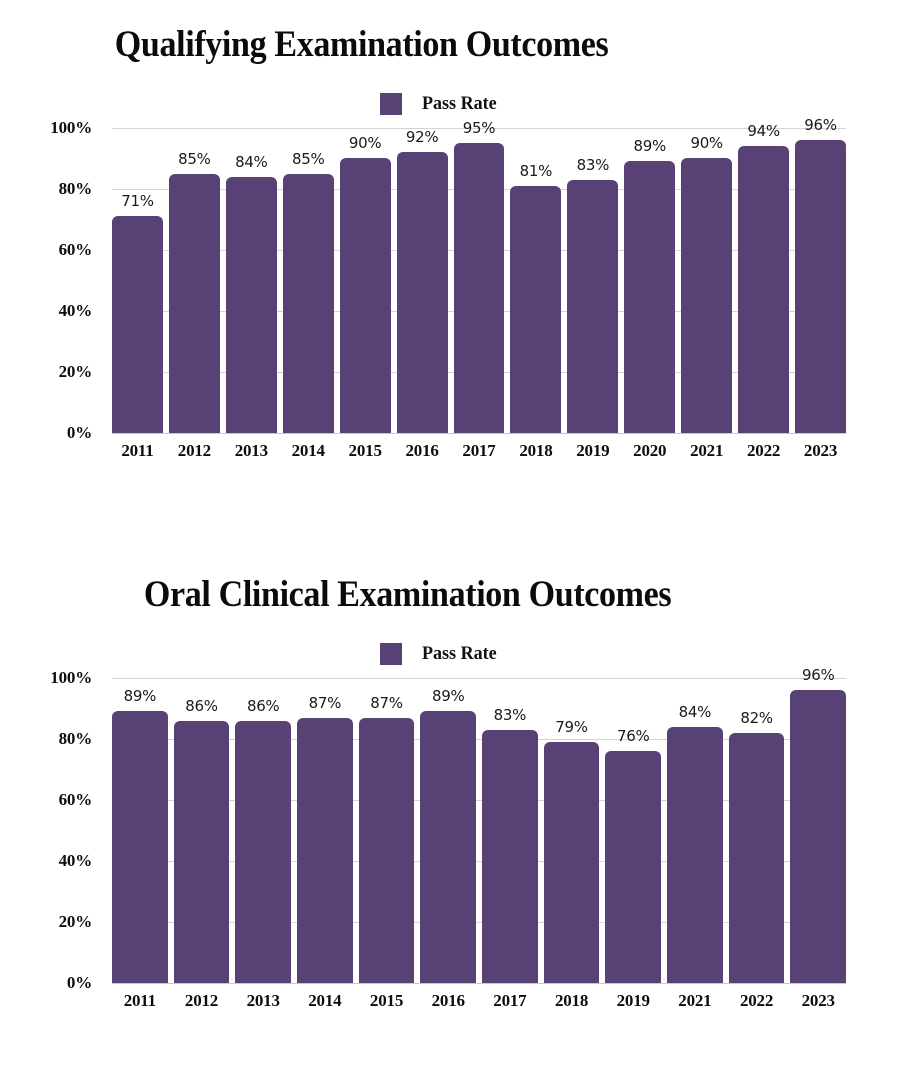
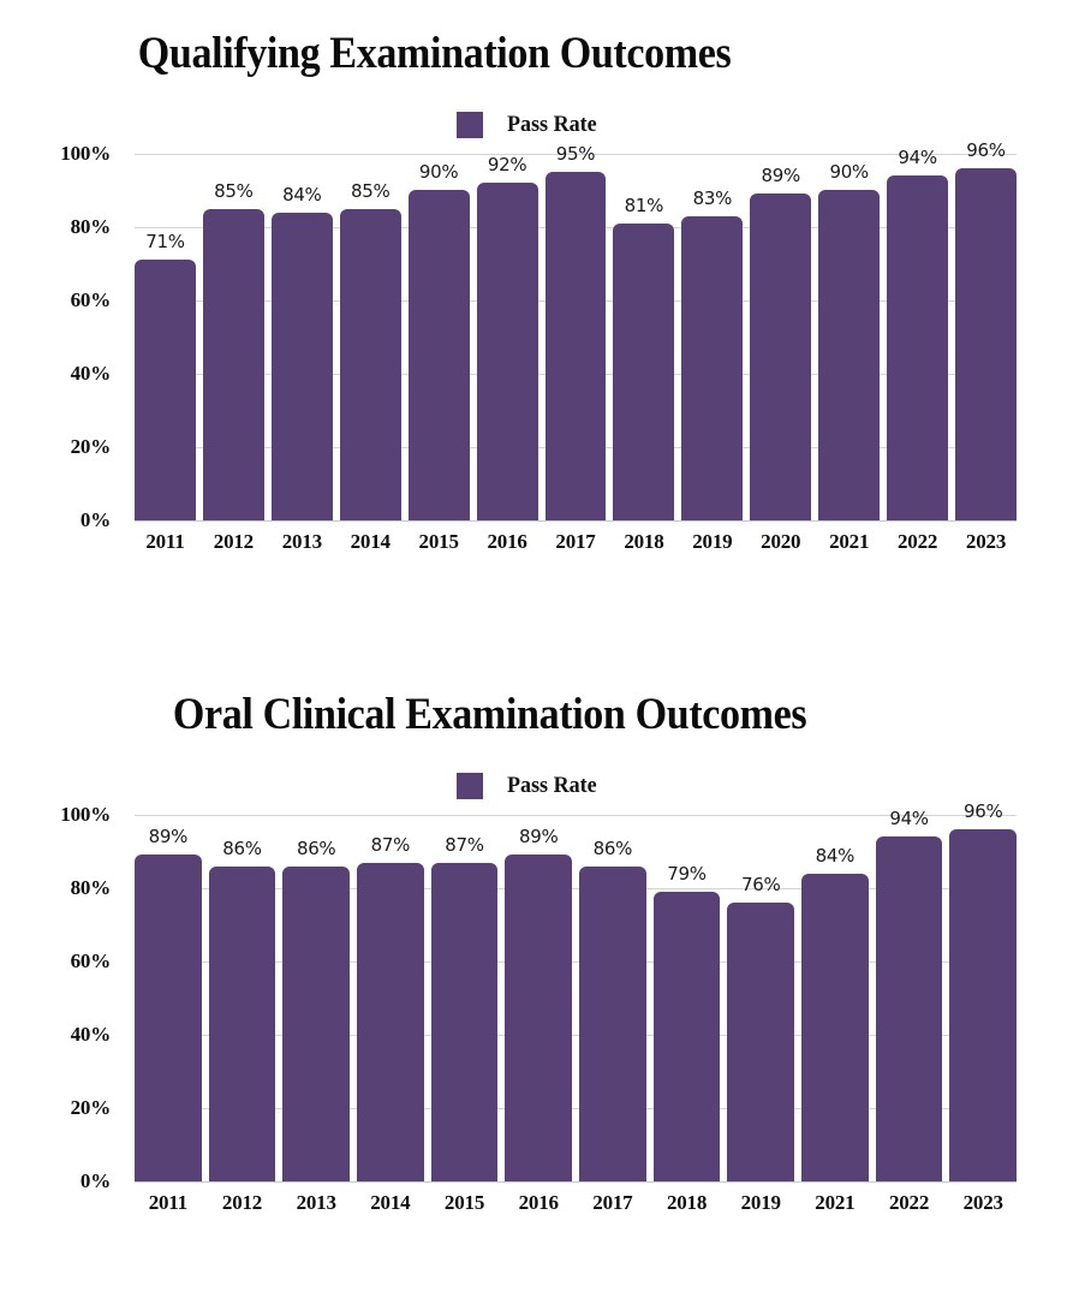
Oral Clinical Examination Outcomes/2017: 83% -> 86%
Oral Clinical Examination Outcomes/2022: 82% -> 94%
